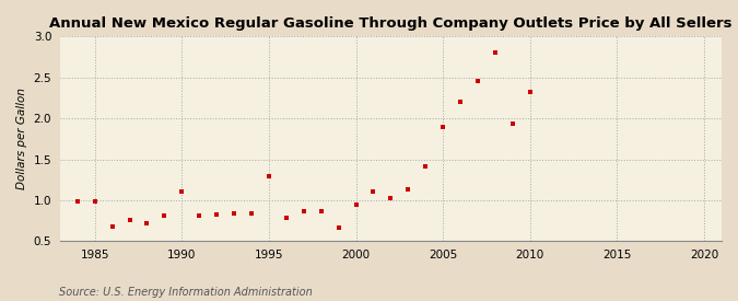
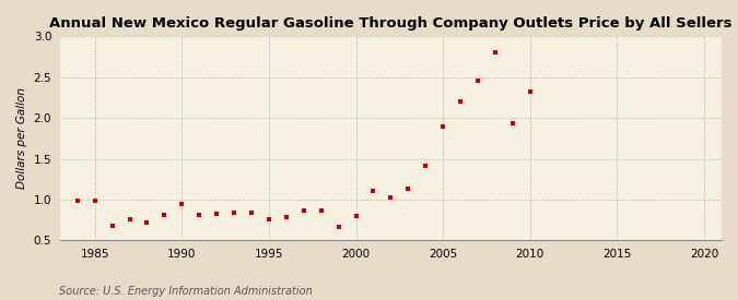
1990: 1.10 -> 0.94
1995: 1.30 -> 0.76
2000: 0.94 -> 0.80
